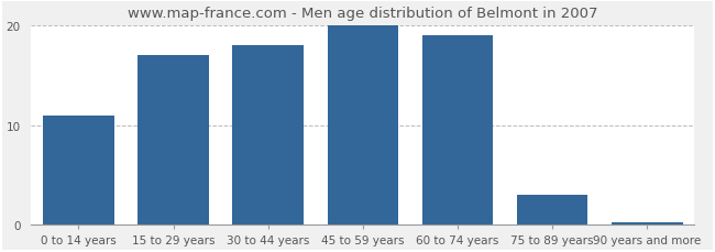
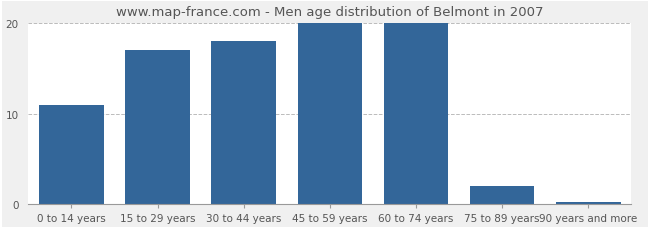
60 to 74 years: 19.0 -> 20.0
75 to 89 years: 3.0 -> 2.0
